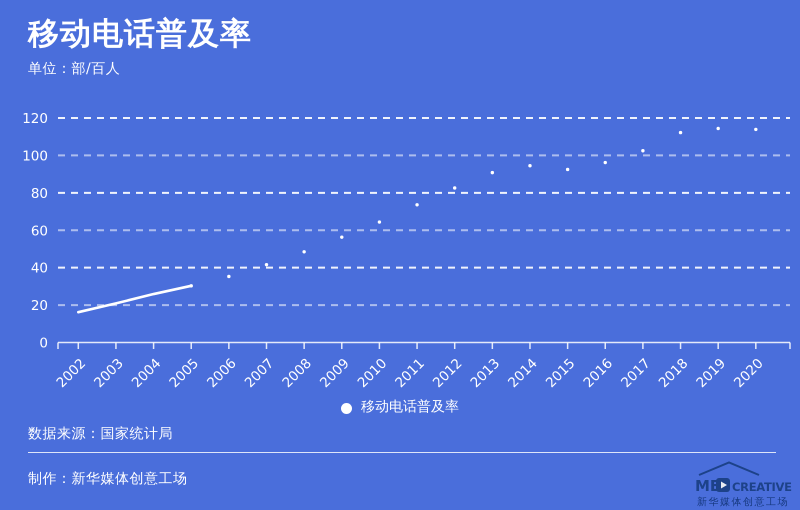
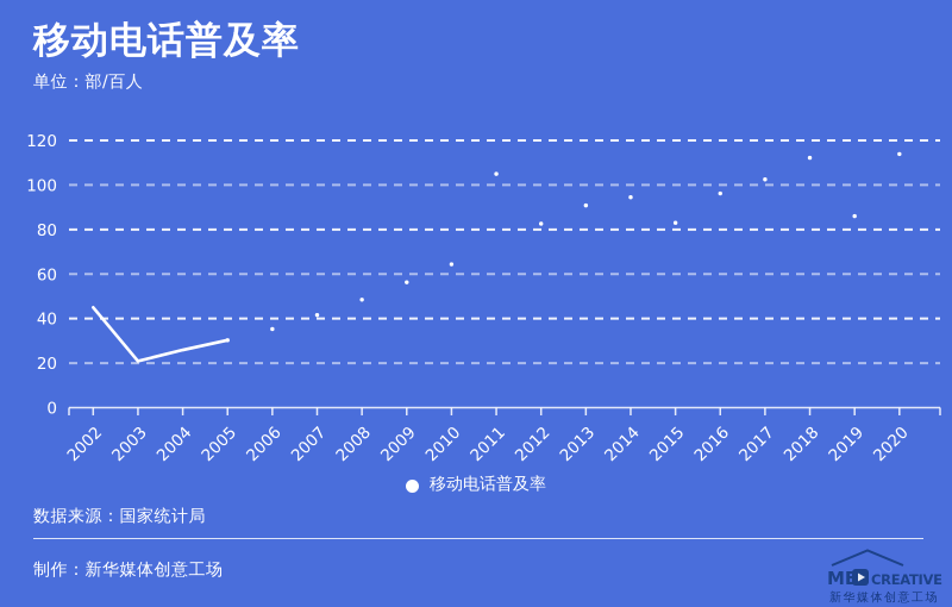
2002: 16 -> 45
2011: 74 -> 105
2015: 92 -> 83
2019: 114 -> 86
